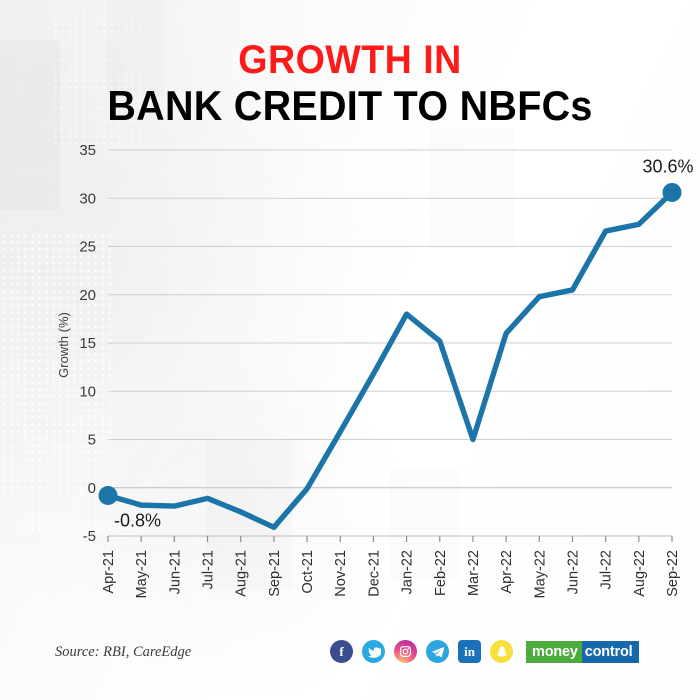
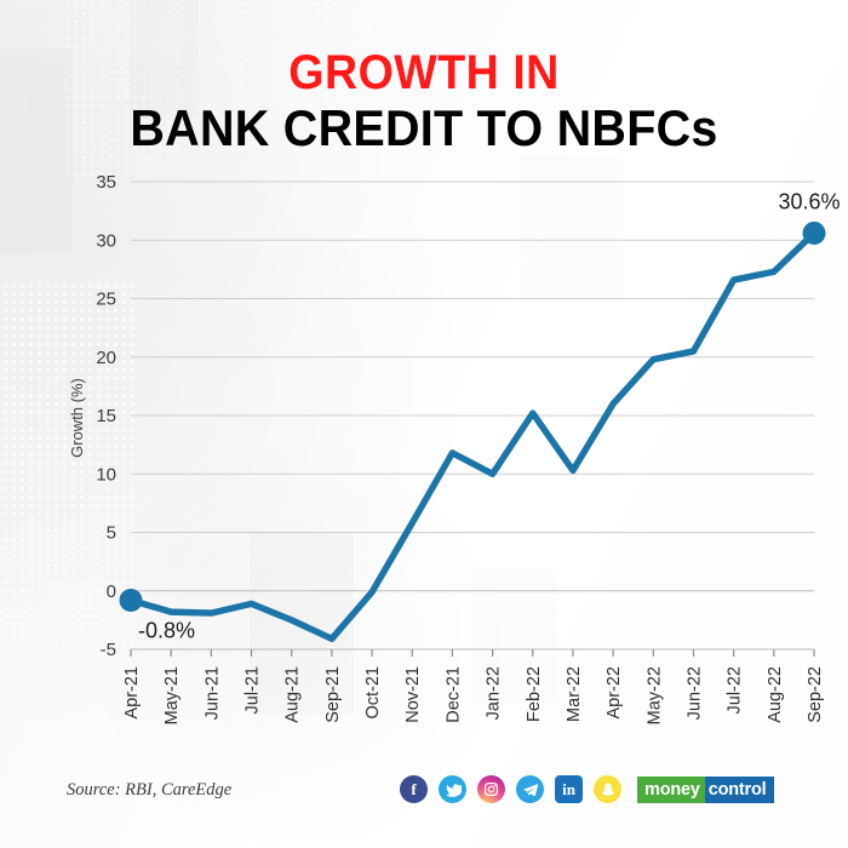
Jan-22: 18 -> 10
Mar-22: 5 -> 10
